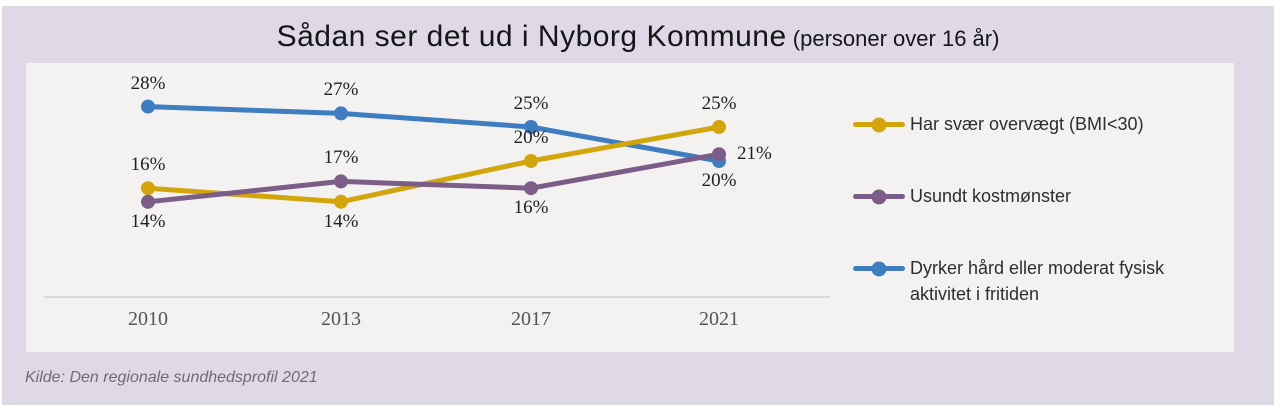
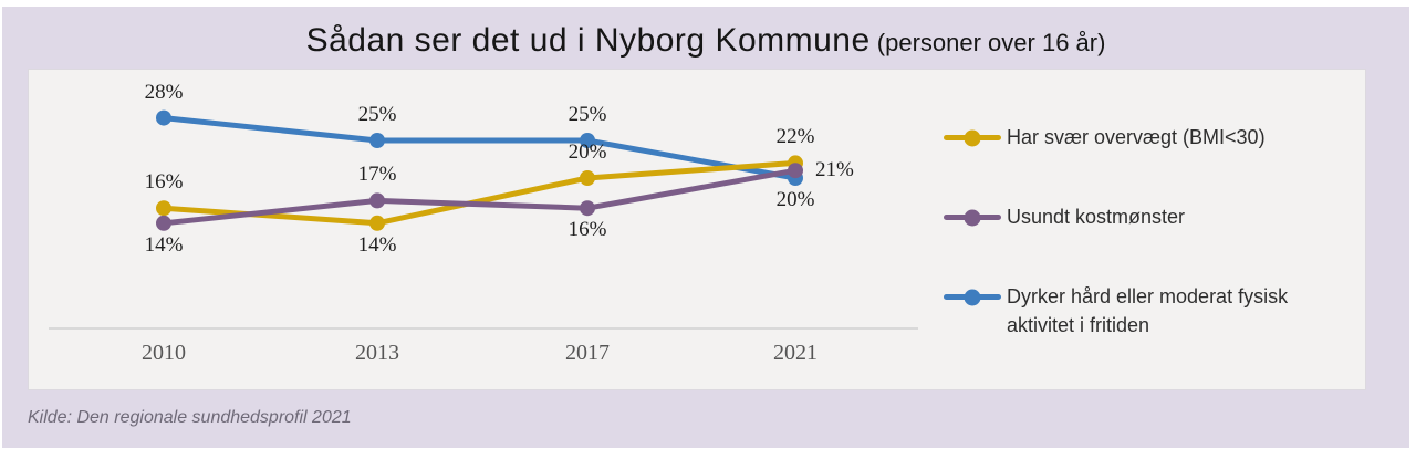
Dyrker hård eller moderat fysisk aktivitet i fritiden/2013: 27% -> 25%
Har svær overvægt (BMI<30)/2021: 25% -> 22%
